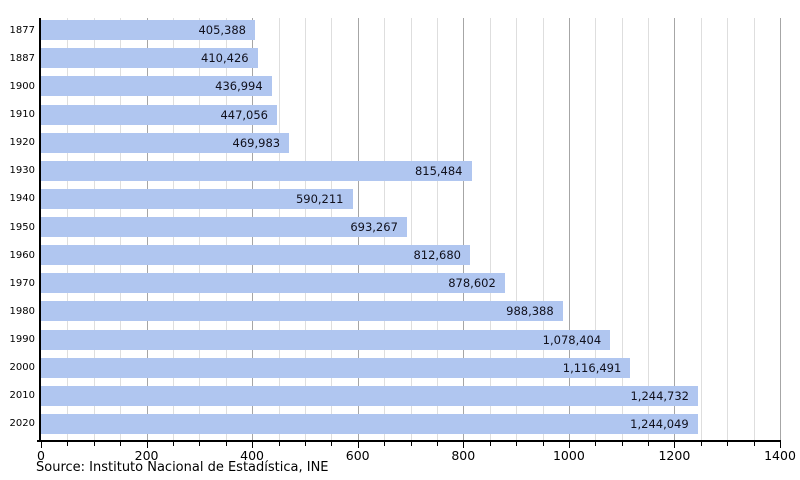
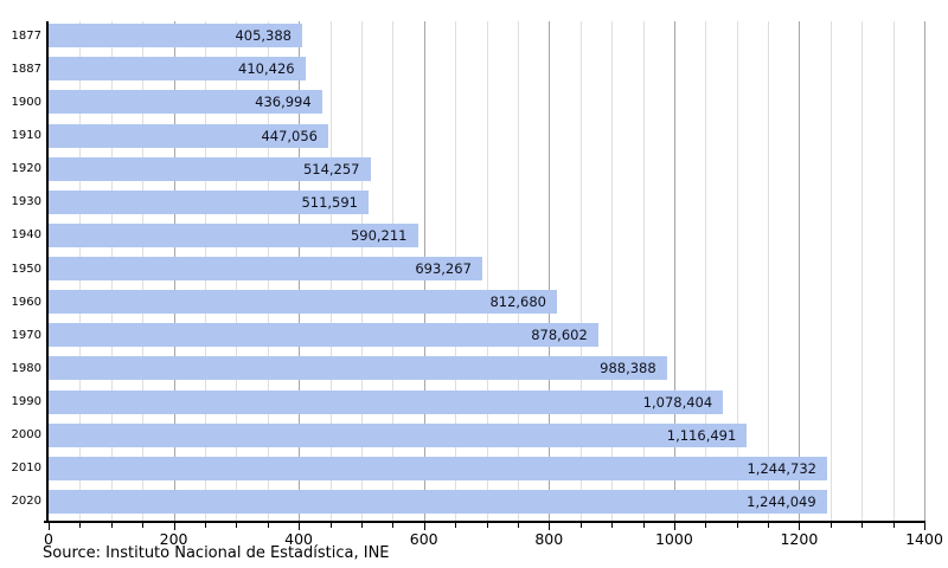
1920: 469,983 -> 514,257
1930: 815,484 -> 511,591
